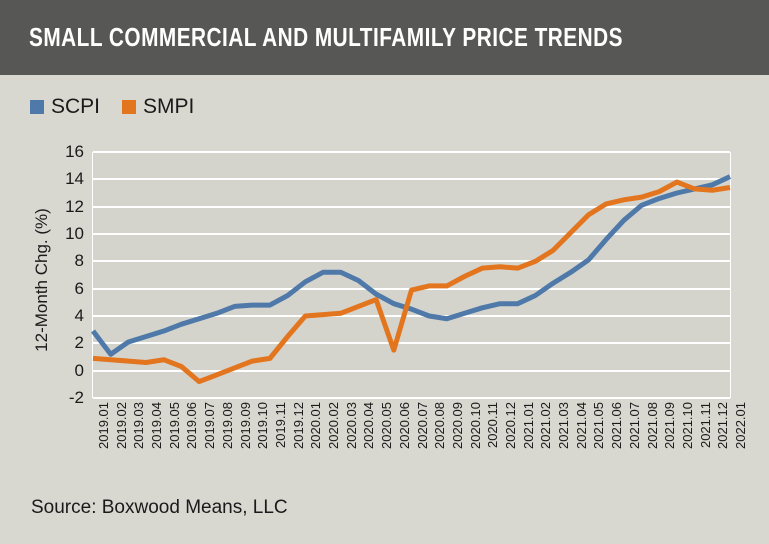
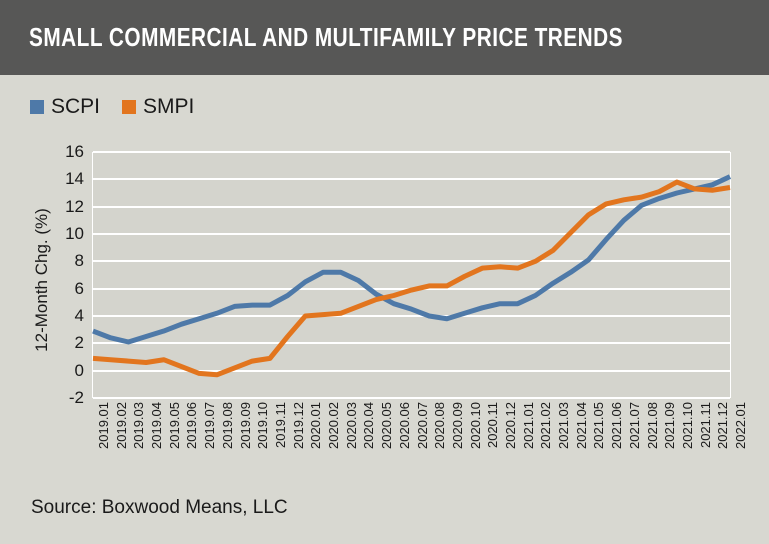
SCPI/2019.02: 1.2 -> 2.4
SMPI/2019.07: -0.8 -> -0.2
SMPI/2020.06: 1.5 -> 5.5
